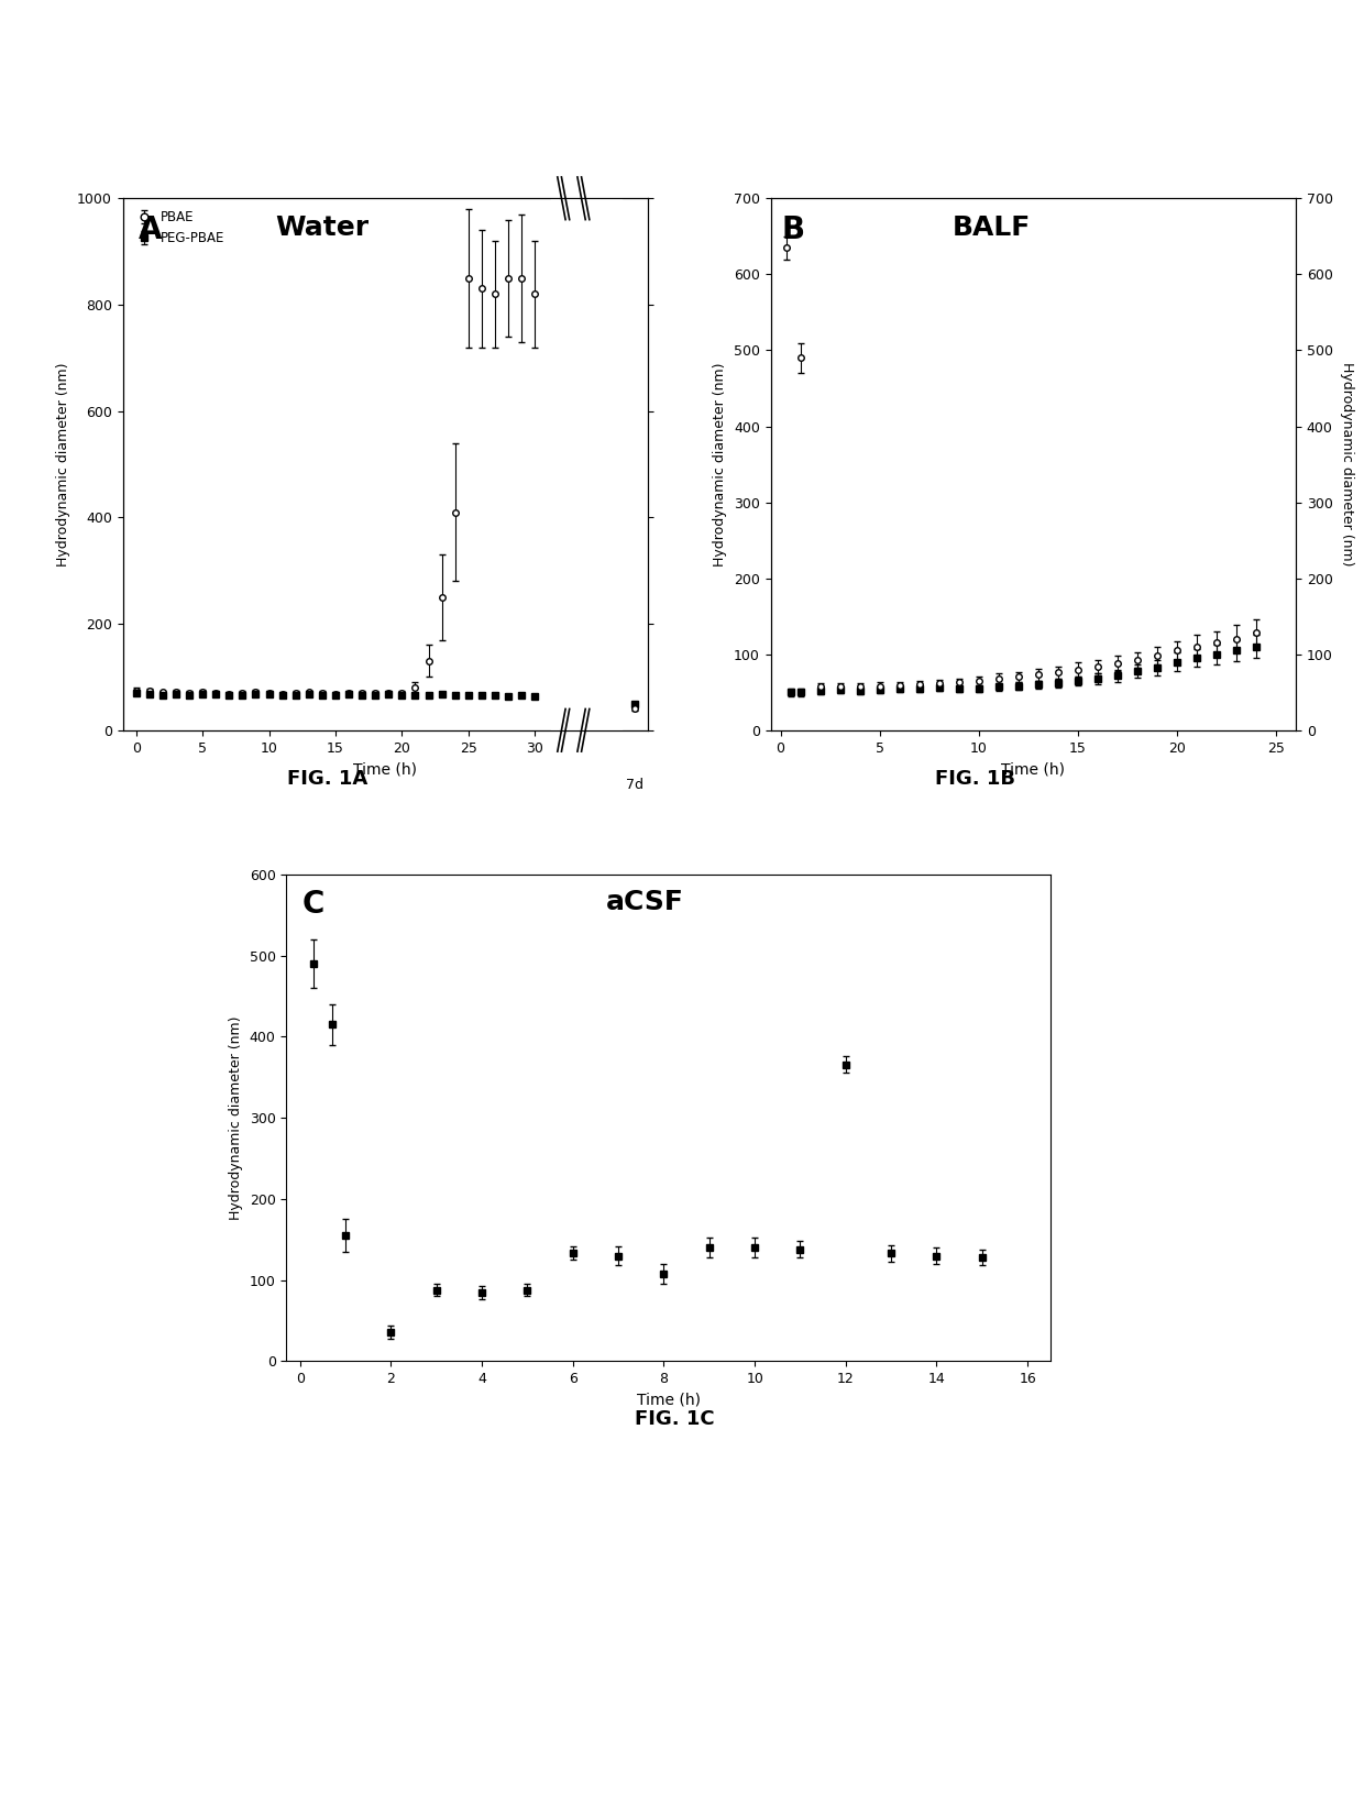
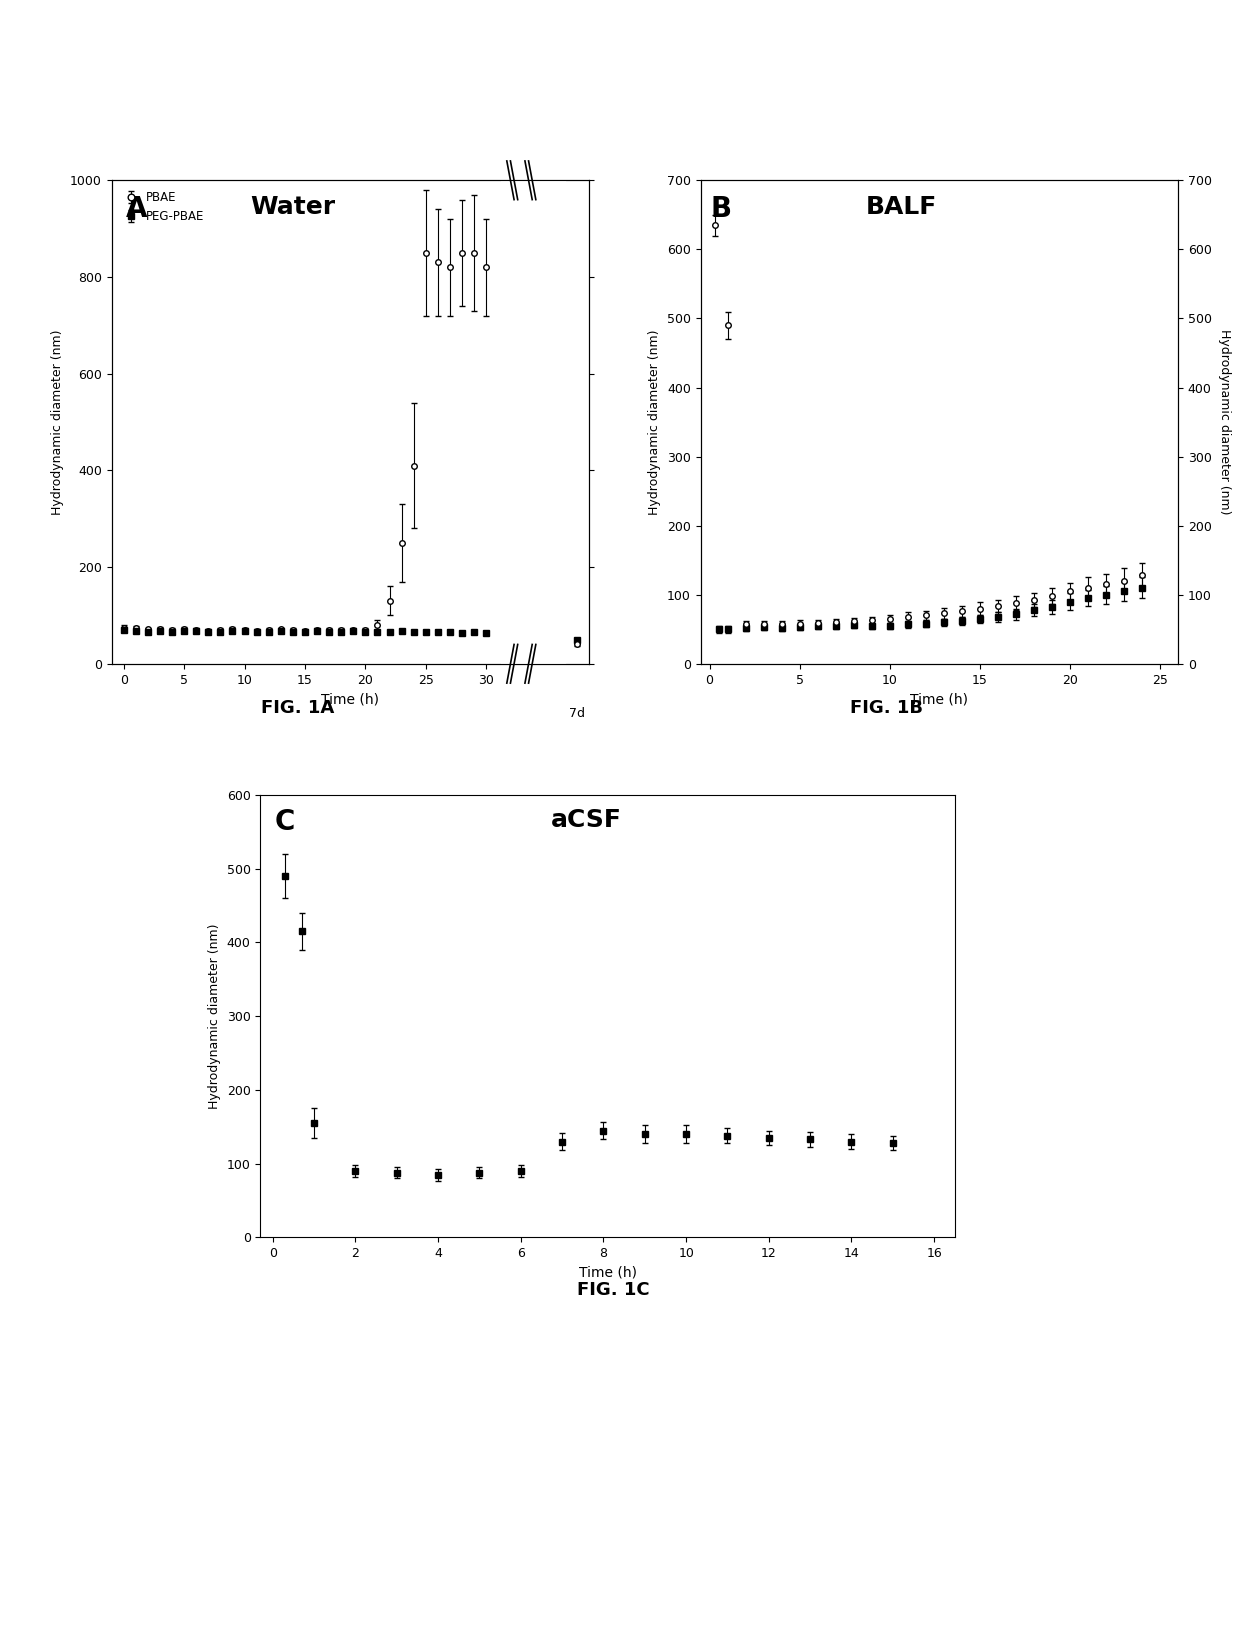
2: 36 -> 90
6: 134 -> 90
8: 108 -> 145
12: 366 -> 135
